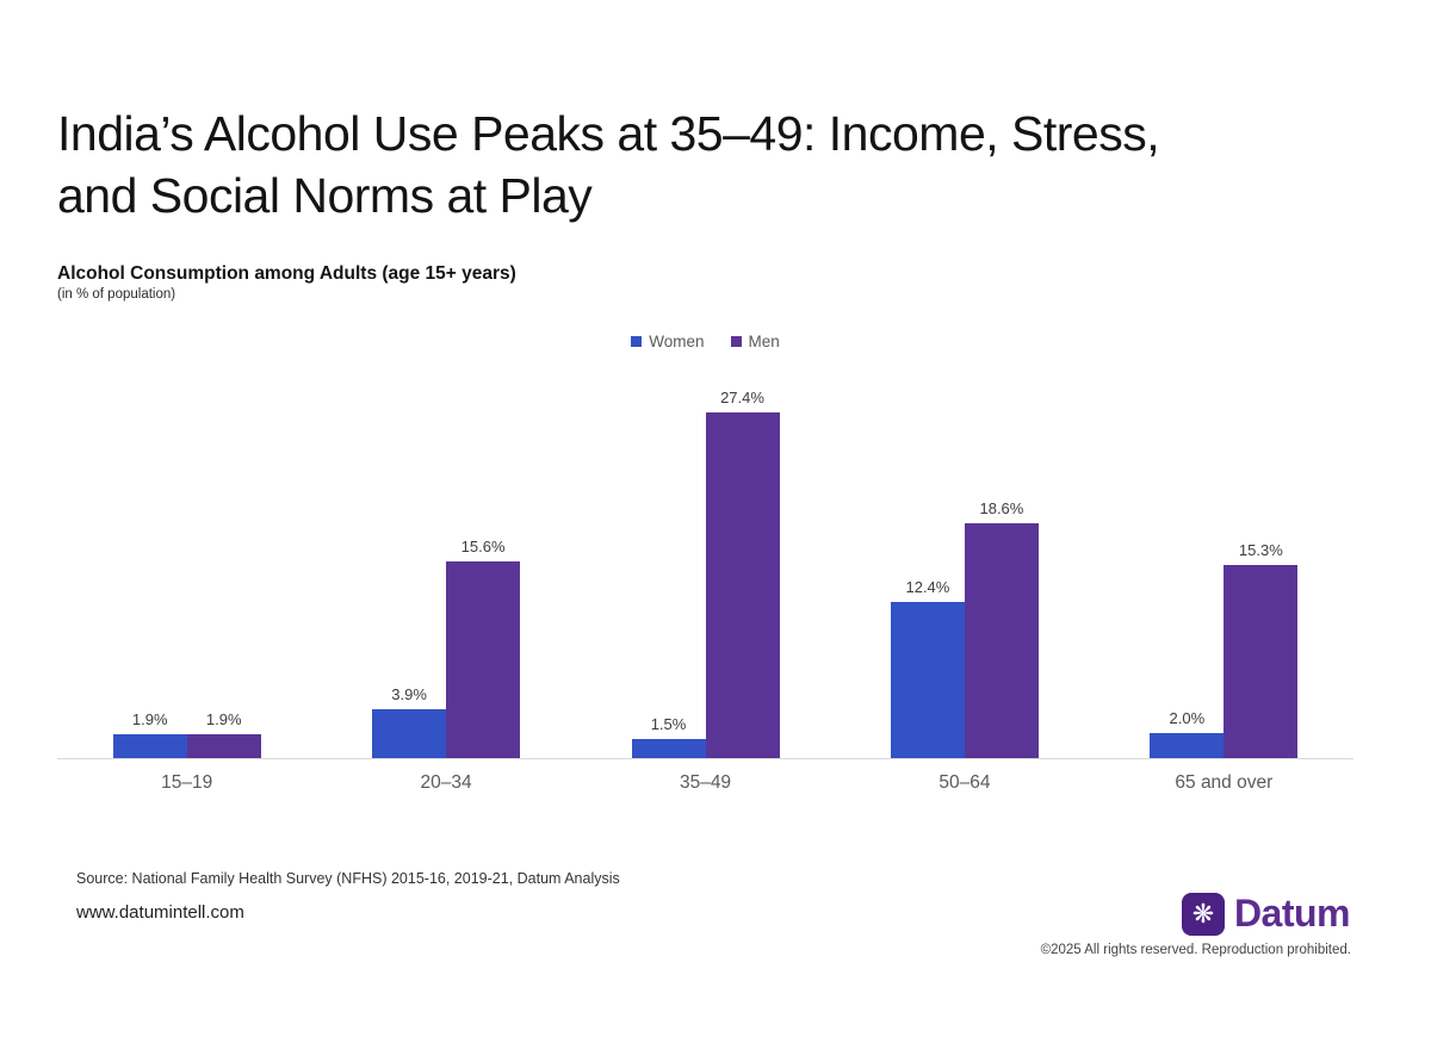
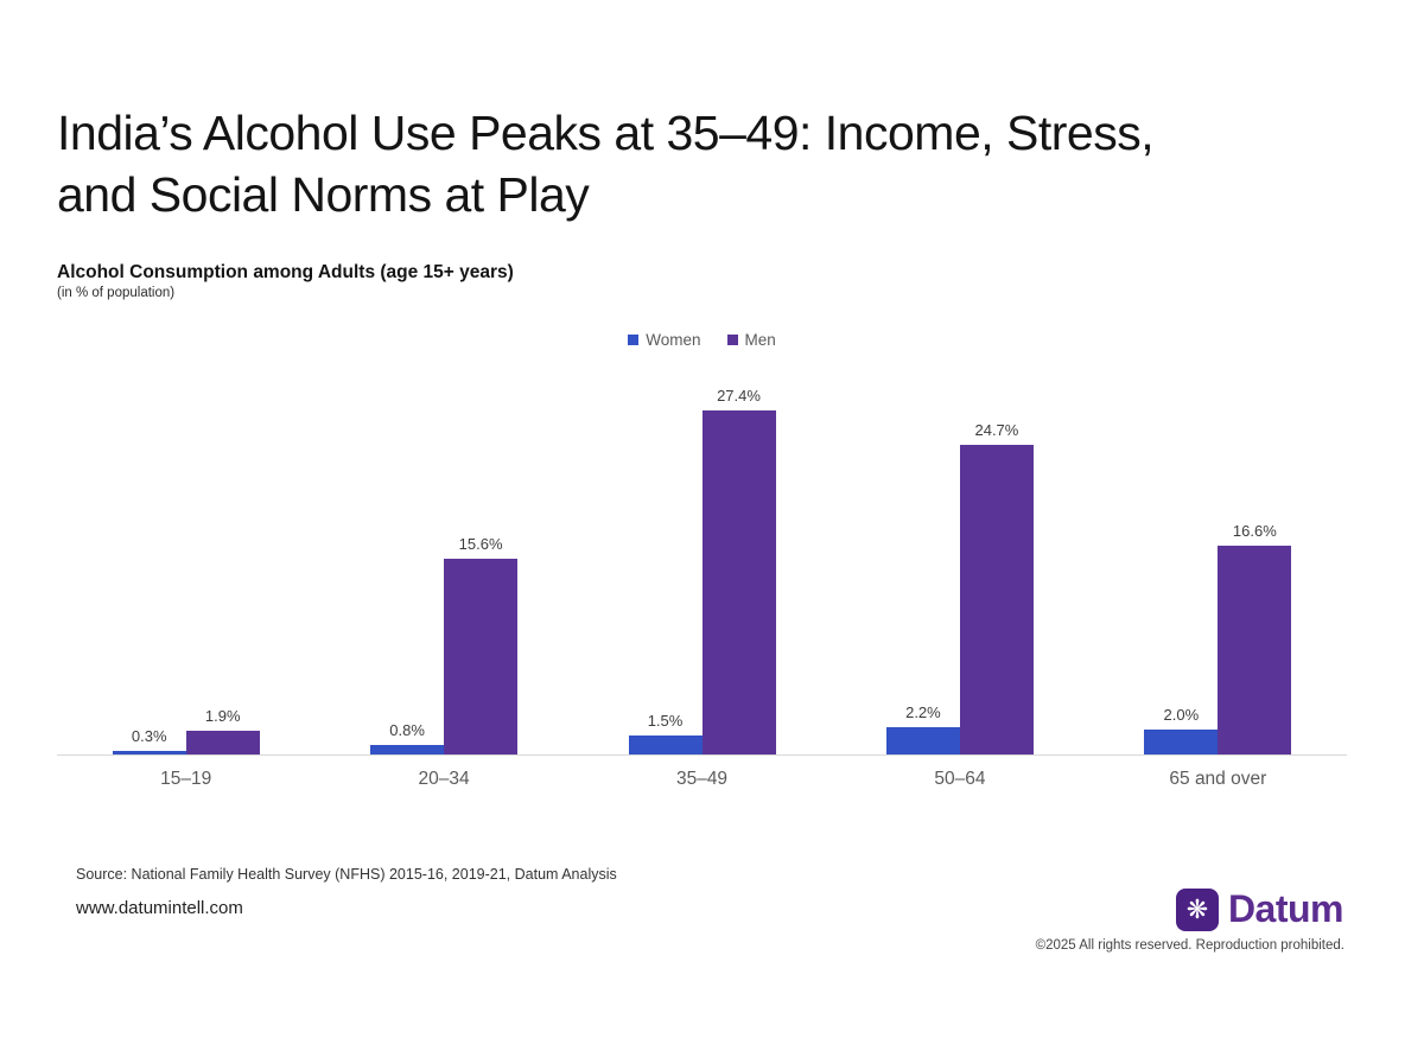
Women/15–19: 1.9% -> 0.3%
Women/20–34: 3.9% -> 0.8%
Women/50–64: 12.4% -> 2.2%
Men/50–64: 18.6% -> 24.7%
Men/65 and over: 15.3% -> 16.6%
